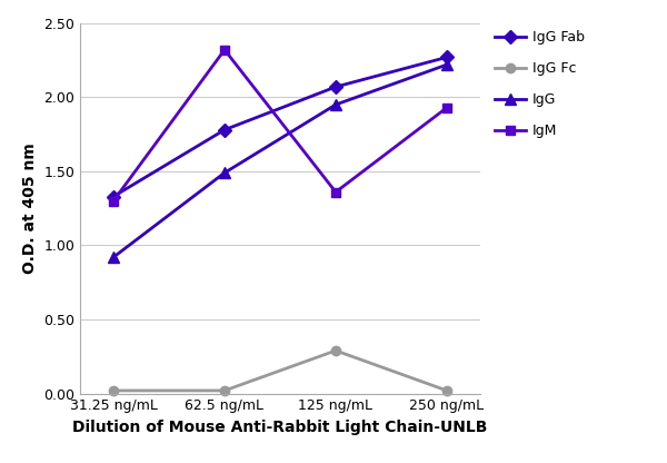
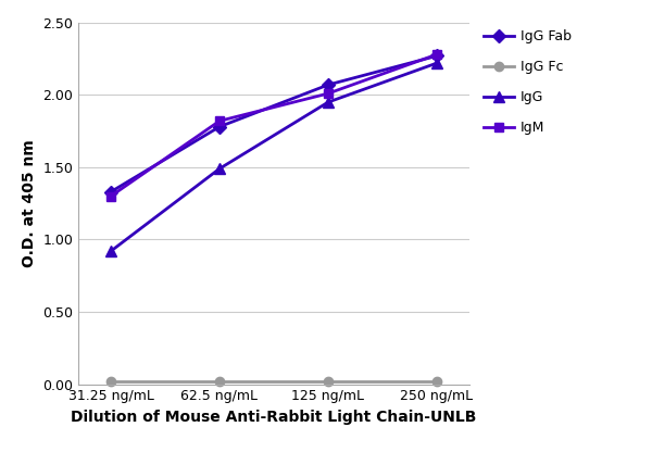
IgM/62.5 ng/mL: 2.32 -> 1.82
IgG Fc/125 ng/mL: 0.29 -> 0.02
IgM/125 ng/mL: 1.36 -> 2.01
IgM/250 ng/mL: 1.93 -> 2.28
